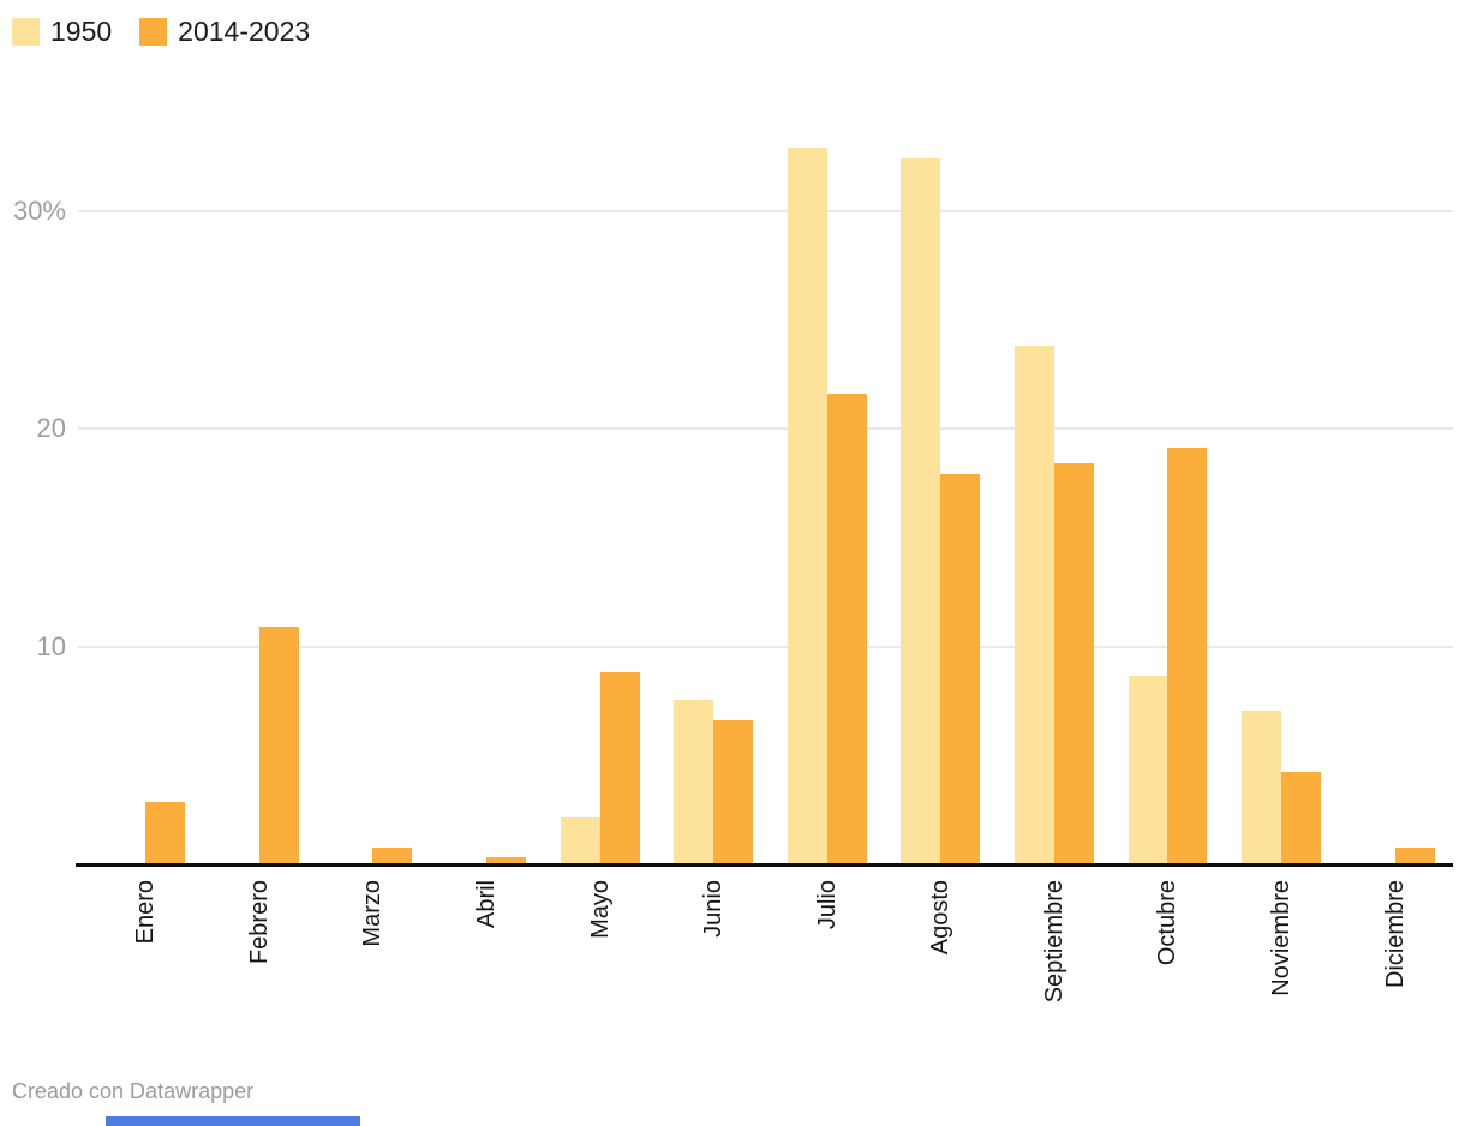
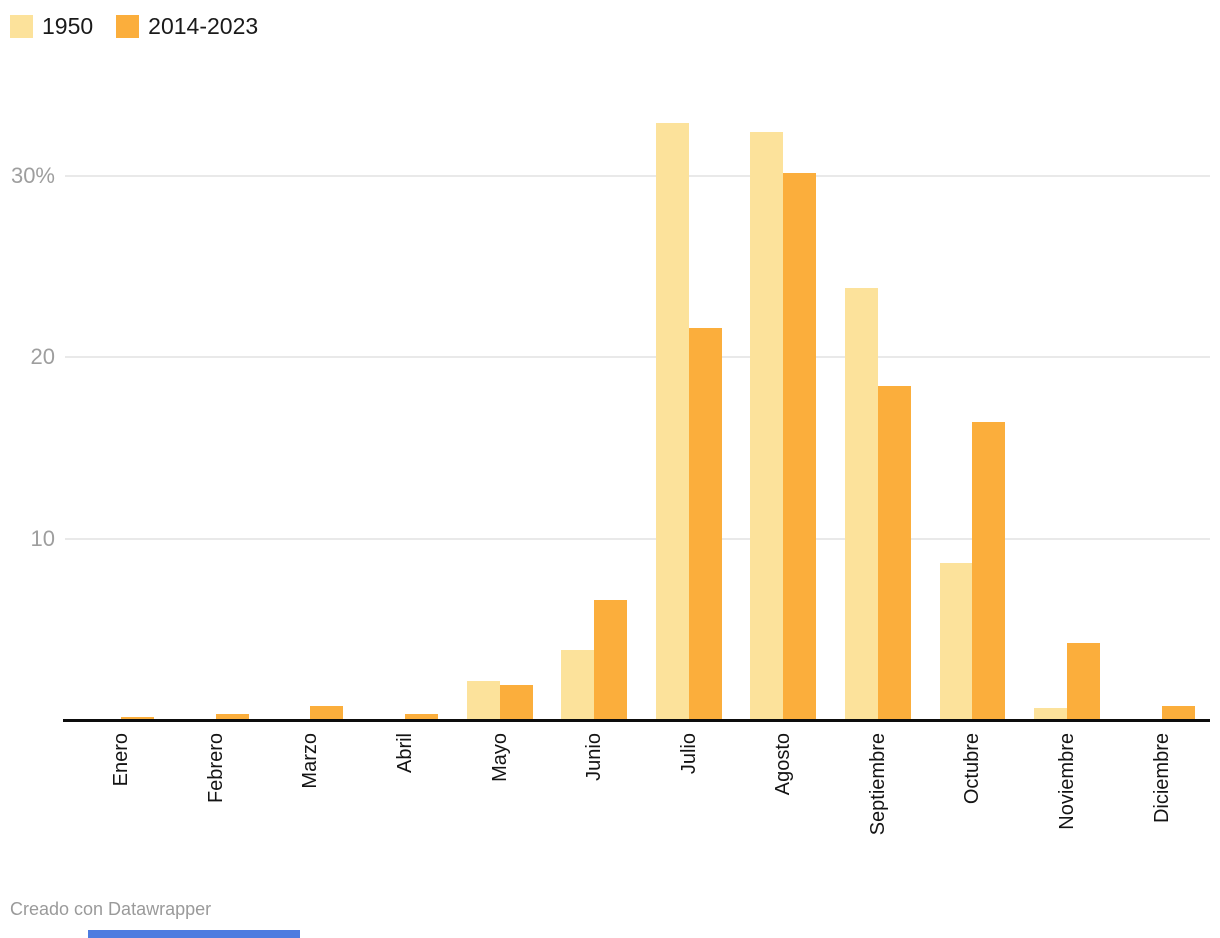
2014-2023/Enero: 2.9% -> 0.2%
2014-2023/Febrero: 11.0% -> 0.4%
2014-2023/Mayo: 8.9% -> 2.0%
1950/Junio: 7.6% -> 3.9%
2014-2023/Agosto: 18.0% -> 30.2%
2014-2023/Octubre: 19.2% -> 16.5%
1950/Noviembre: 7.1% -> 0.7%
